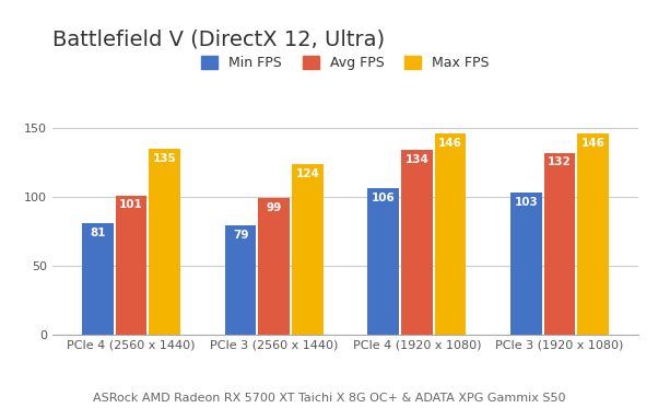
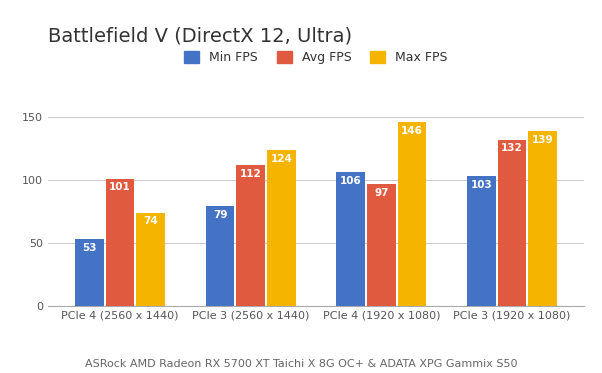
Min FPS/PCIe 4 (2560 x 1440): 81 -> 53
Max FPS/PCIe 4 (2560 x 1440): 135 -> 74
Avg FPS/PCIe 3 (2560 x 1440): 99 -> 112
Avg FPS/PCIe 4 (1920 x 1080): 134 -> 97
Max FPS/PCIe 3 (1920 x 1080): 146 -> 139
